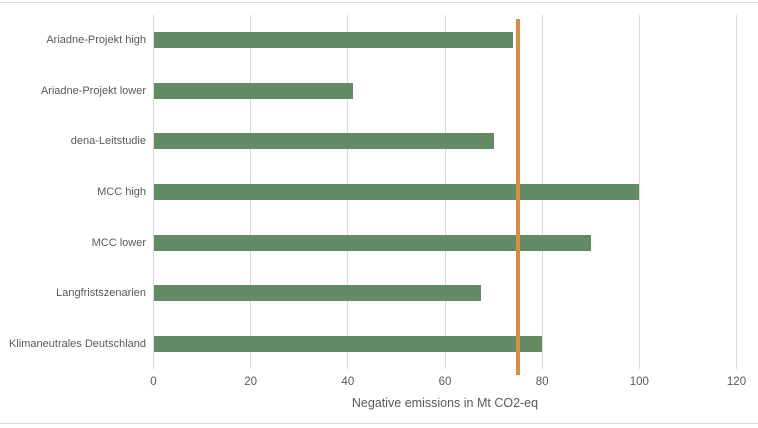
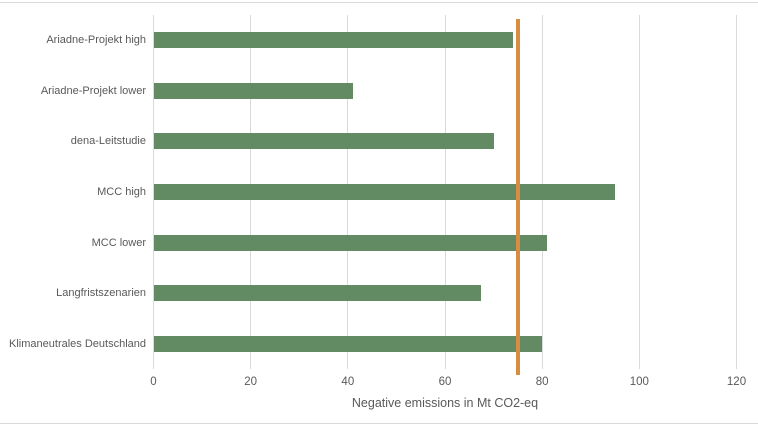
MCC high: 100 -> 95
MCC lower: 90 -> 81
